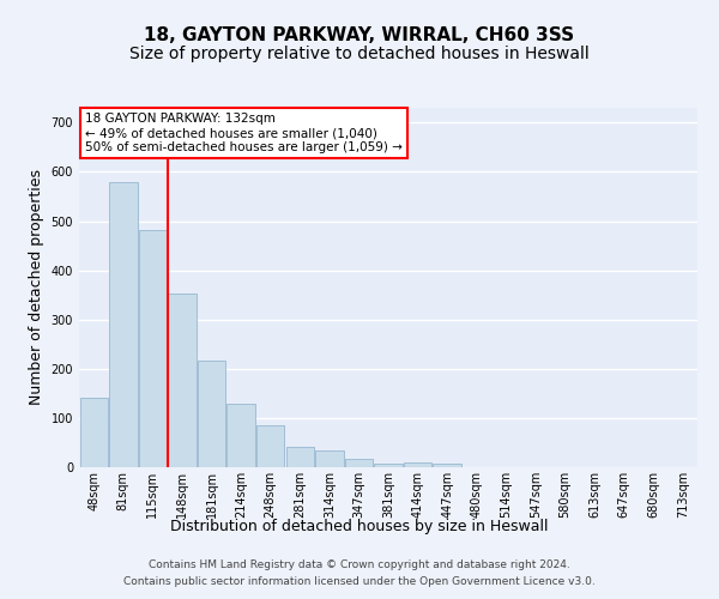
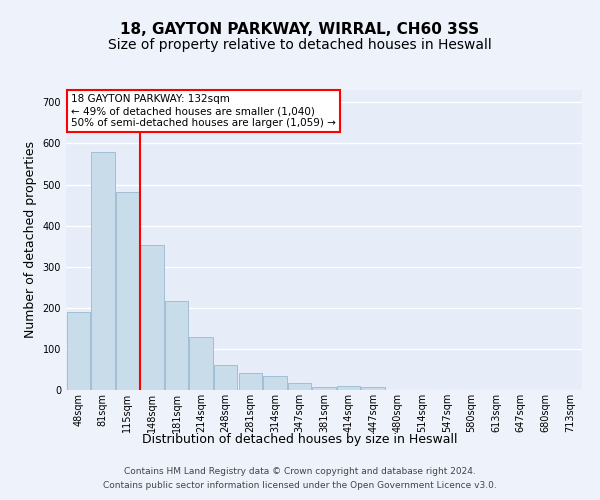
48sqm: 140 -> 190
248sqm: 85 -> 60
